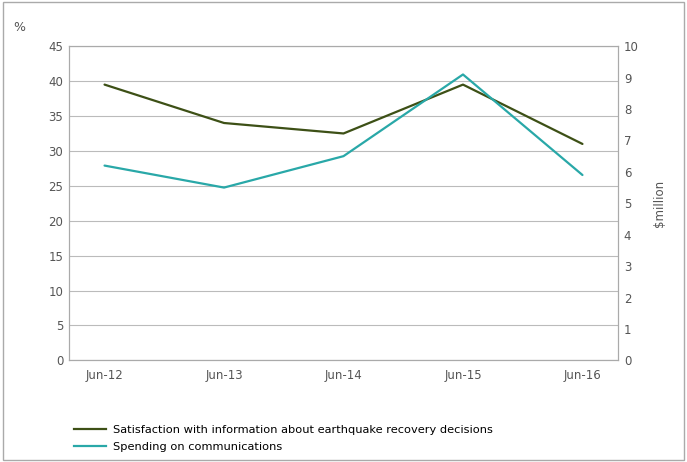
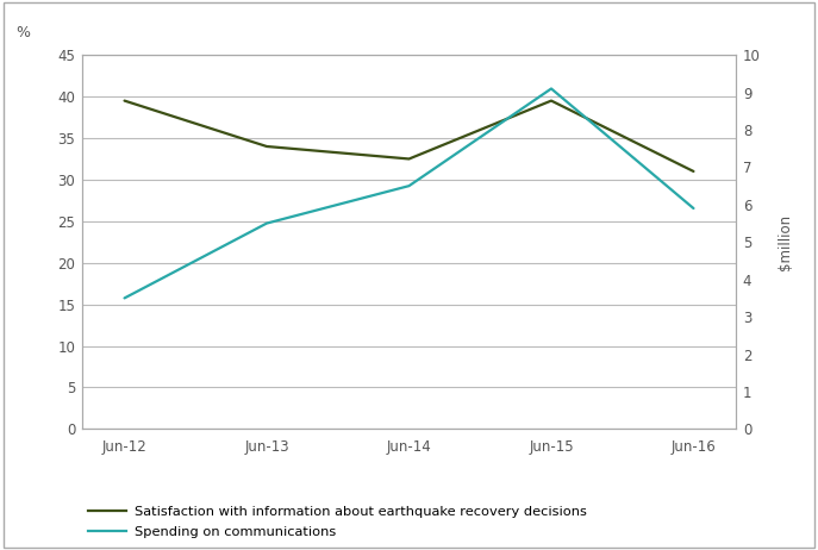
Spending on communications/Jun-12: 6.2 -> 3.5
